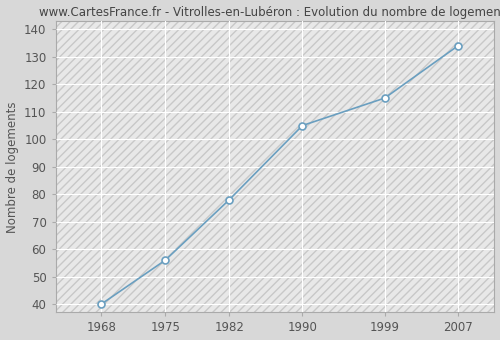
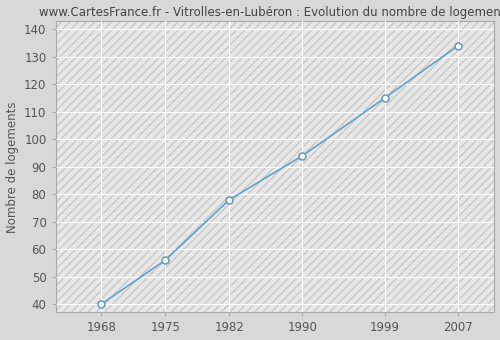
1990: 105 -> 94
